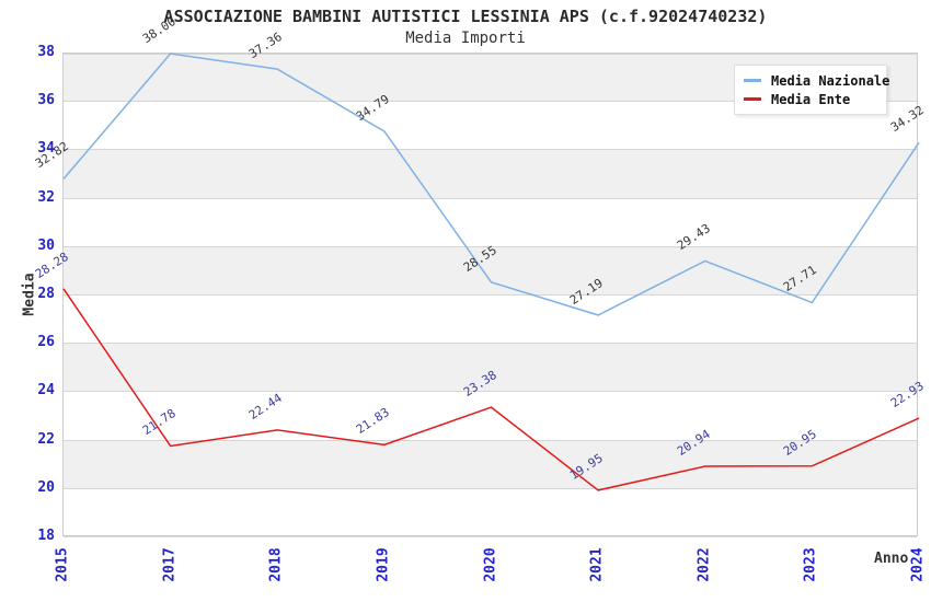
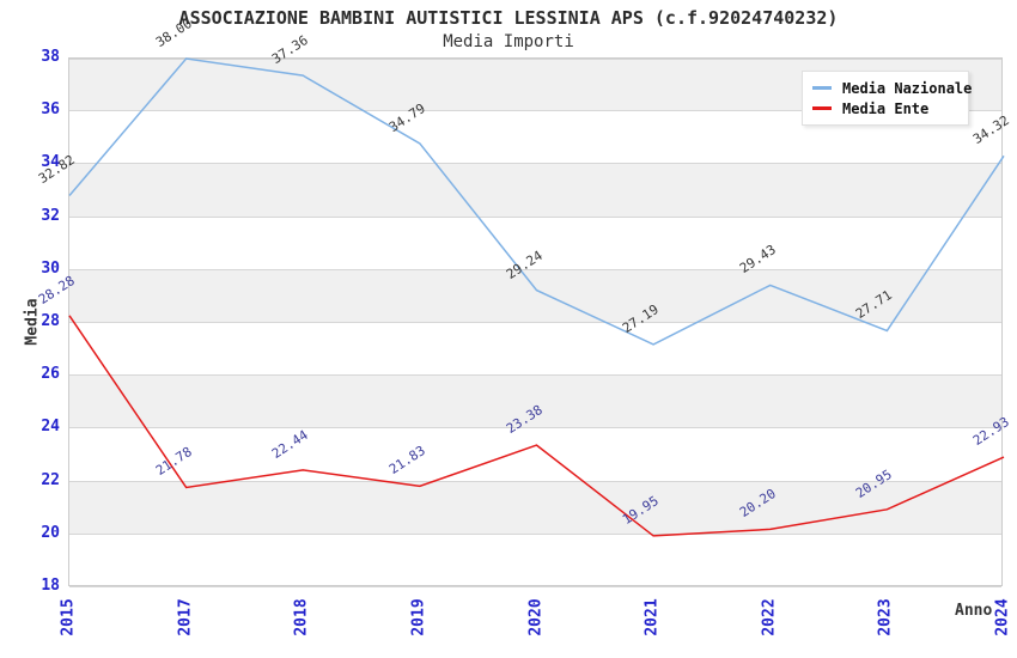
Media Nazionale/2020: 28.55 -> 29.24
Media Ente/2022: 20.94 -> 20.20
